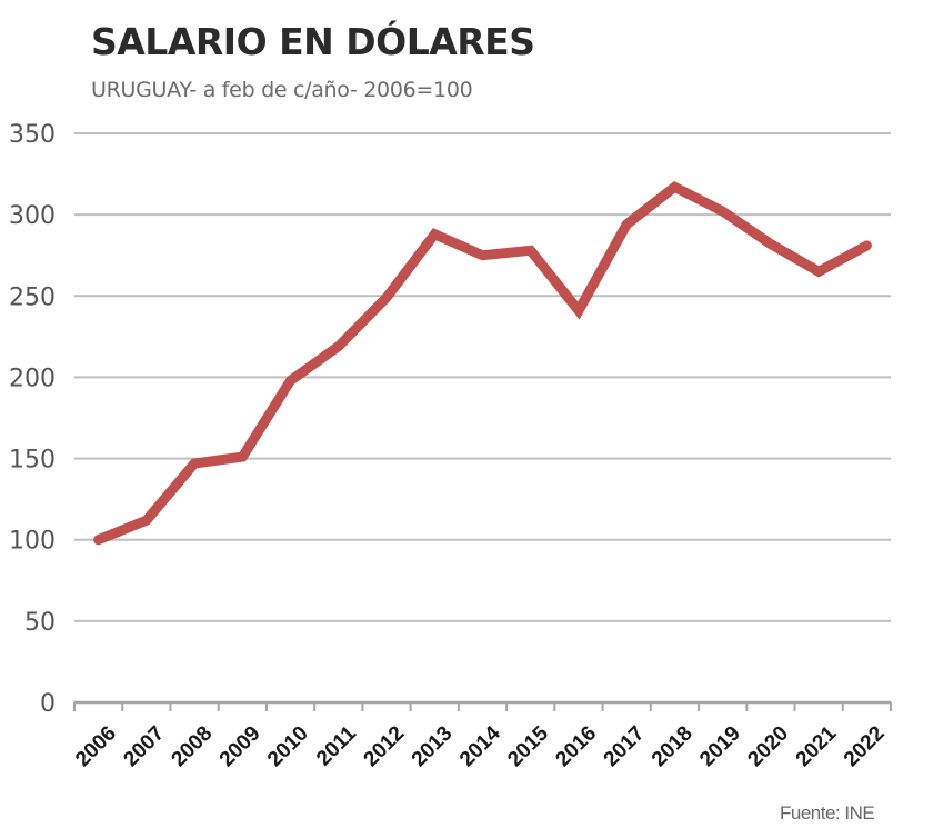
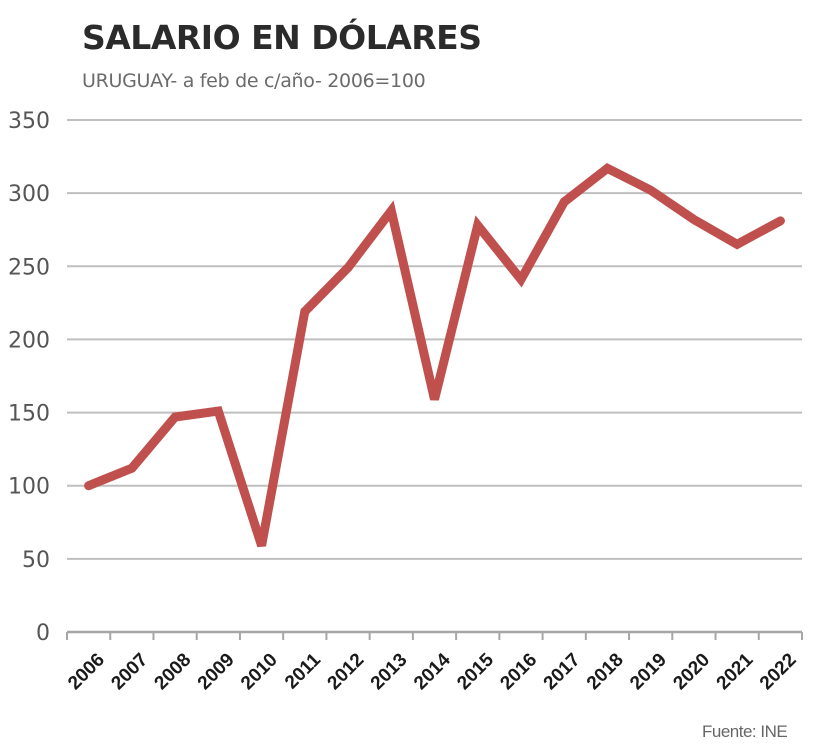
2010: 198 -> 59
2014: 275 -> 159
